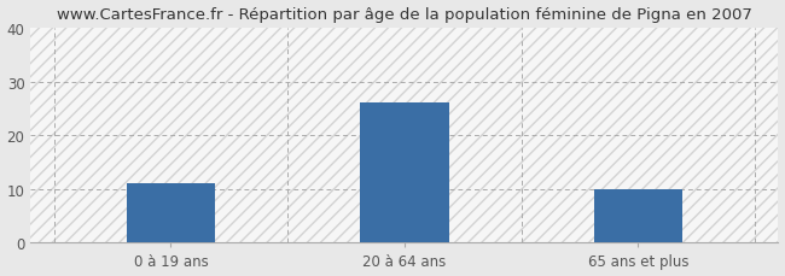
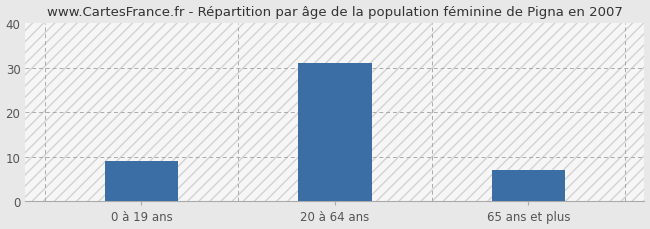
0 à 19 ans: 11 -> 9
20 à 64 ans: 26 -> 31
65 ans et plus: 10 -> 7
